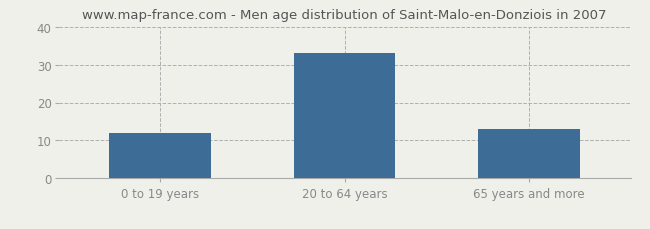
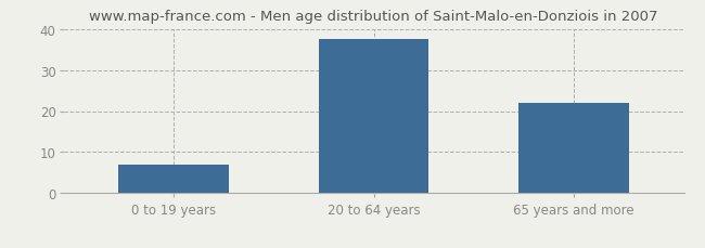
0 to 19 years: 12.0 -> 7.0
20 to 64 years: 33.0 -> 37.5
65 years and more: 13.0 -> 22.0
